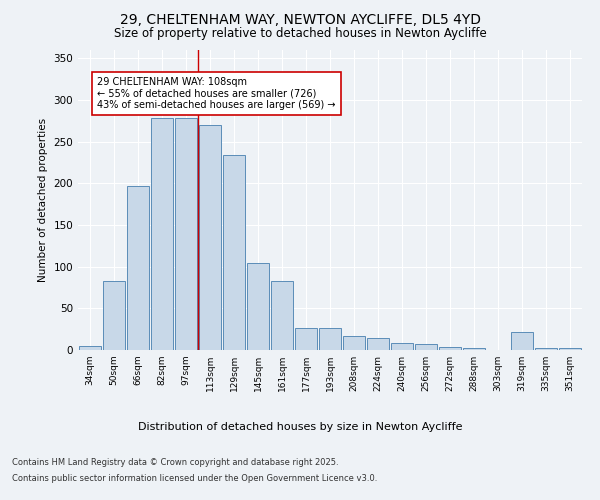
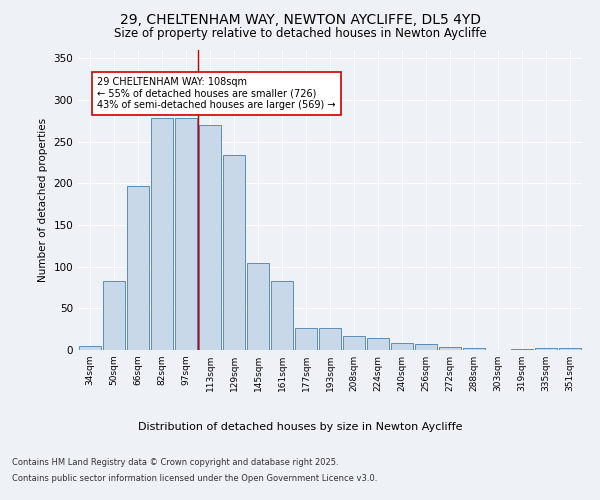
319sqm: 22 -> 1
